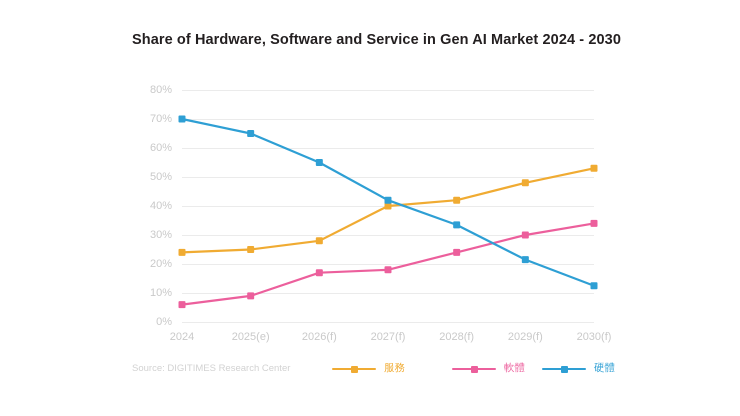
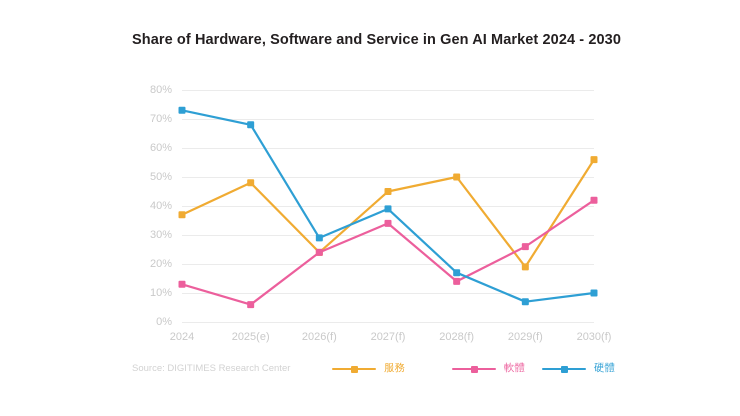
服務/2024: 24% -> 37%
軟體/2024: 6% -> 13%
硬體/2024: 70% -> 73%
服務/2025(e): 25% -> 48%
軟體/2025(e): 9% -> 6%
硬體/2025(e): 65% -> 68%
服務/2026(f): 28% -> 24%
軟體/2026(f): 17% -> 24%
硬體/2026(f): 55% -> 29%
服務/2027(f): 40% -> 45%
軟體/2027(f): 18% -> 34%
硬體/2027(f): 42% -> 39%
服務/2028(f): 42% -> 50%
軟體/2028(f): 24% -> 14%
硬體/2028(f): 34% -> 17%
服務/2029(f): 48% -> 19%
軟體/2029(f): 30% -> 26%
硬體/2029(f): 22% -> 7%
服務/2030(f): 53% -> 56%
軟體/2030(f): 34% -> 42%
硬體/2030(f): 12% -> 10%
